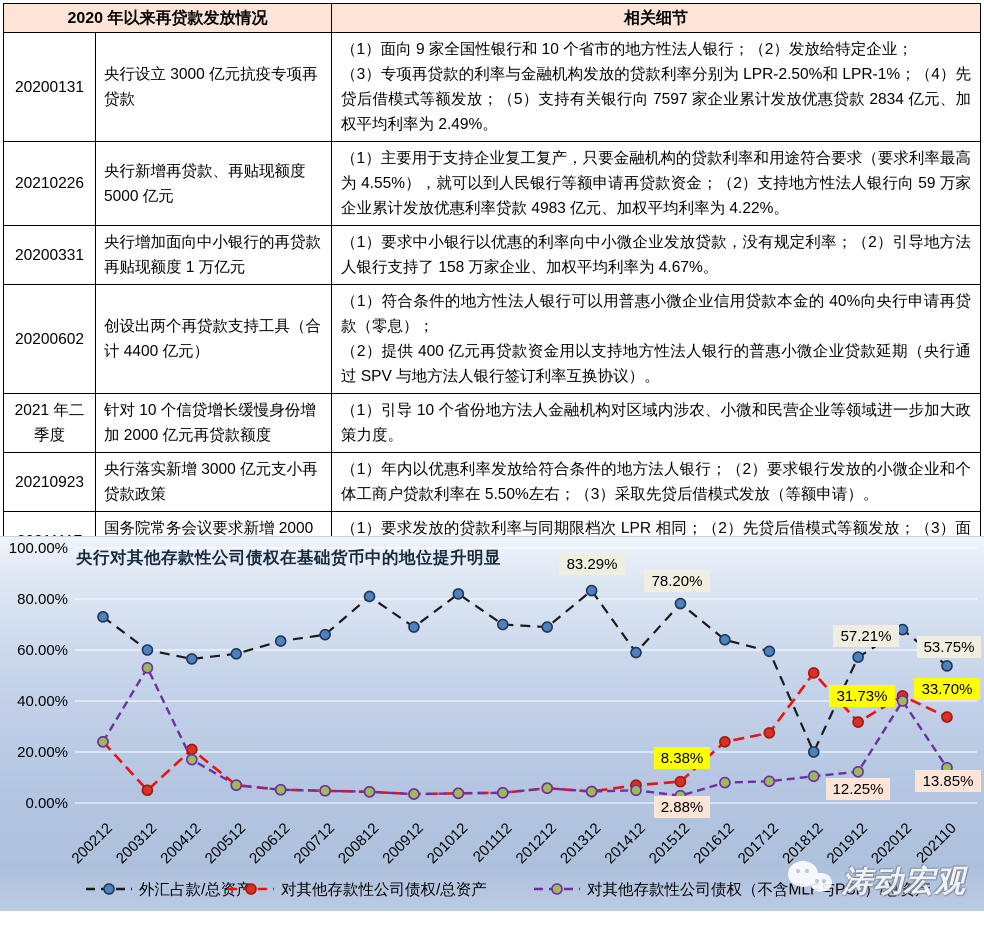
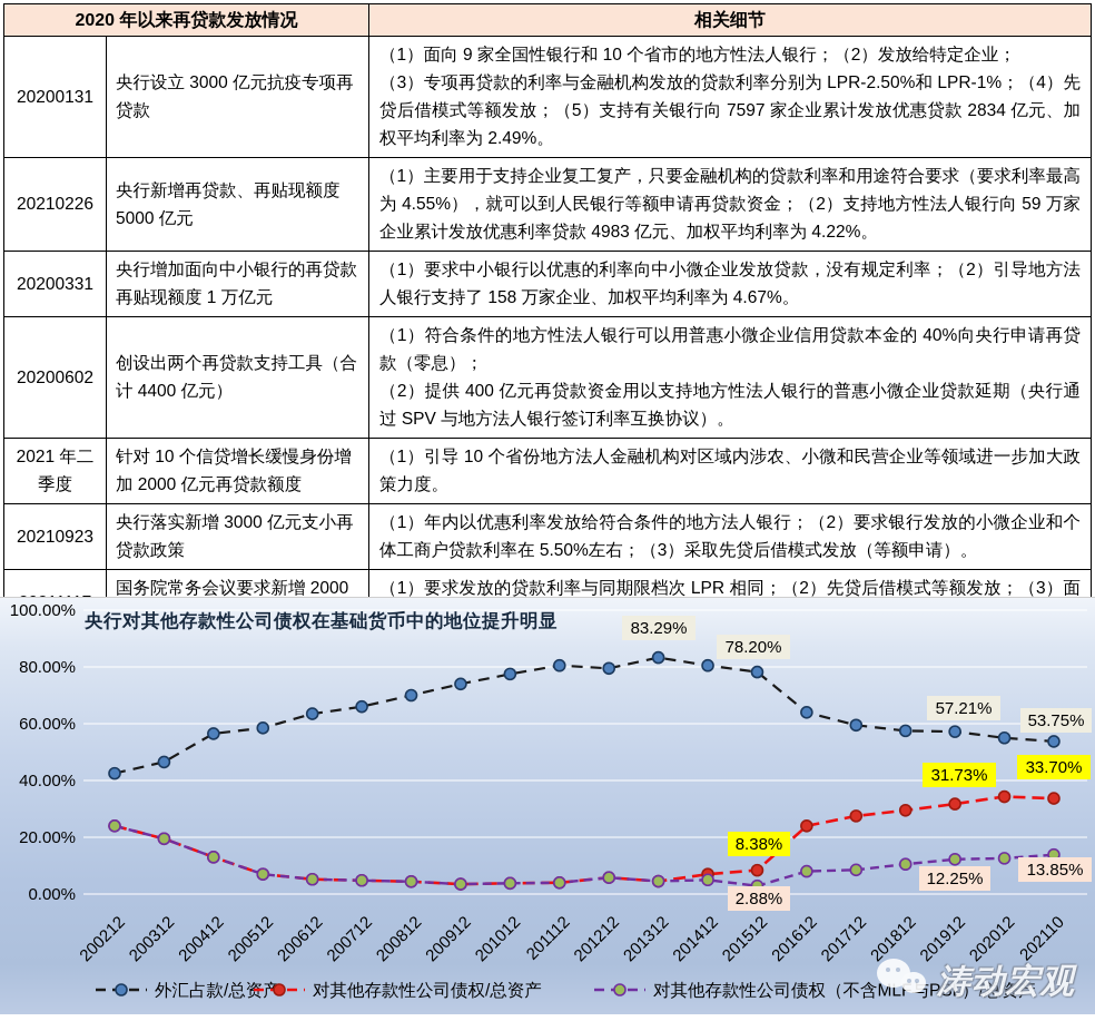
外汇占款/总资产/200212: 73% -> 42%
外汇占款/总资产/200312: 60% -> 46%
对其他存款性公司债权/总资产/200312: 5% -> 20%
对其他存款性公司债权（不含MLF与PSL）/总资产/200312: 53% -> 20%
对其他存款性公司债权/总资产/200412: 21% -> 13%
对其他存款性公司债权（不含MLF与PSL）/总资产/200412: 17% -> 13%
外汇占款/总资产/200812: 81% -> 70%
外汇占款/总资产/200912: 69% -> 74%
外汇占款/总资产/201012: 82% -> 78%
外汇占款/总资产/201112: 70% -> 80%
外汇占款/总资产/201212: 69% -> 80%
外汇占款/总资产/201412: 59% -> 80%
外汇占款/总资产/201812: 20% -> 58%
对其他存款性公司债权/总资产/201812: 51% -> 30%
外汇占款/总资产/202012: 68% -> 55%
对其他存款性公司债权/总资产/202012: 42% -> 34%
对其他存款性公司债权（不含MLF与PSL）/总资产/202012: 40% -> 13%
